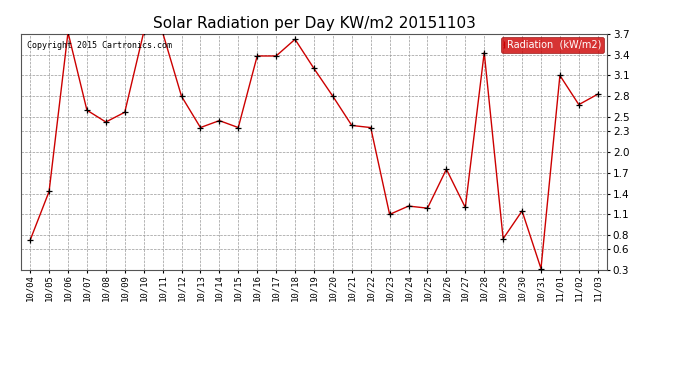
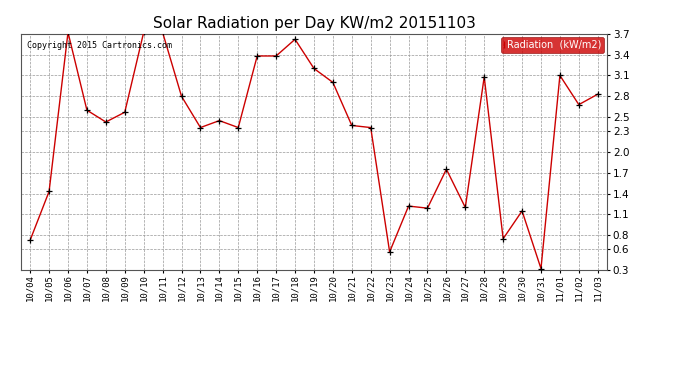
10/20: 2.80 -> 3.00
10/23: 1.10 -> 0.56
10/28: 3.43 -> 3.08
